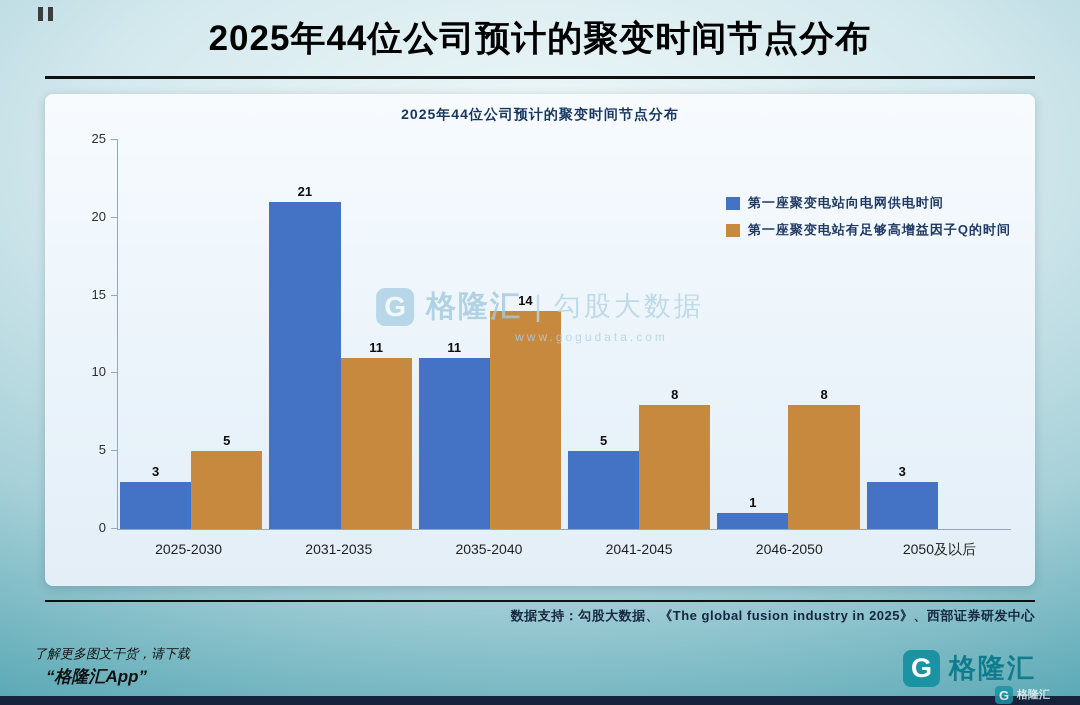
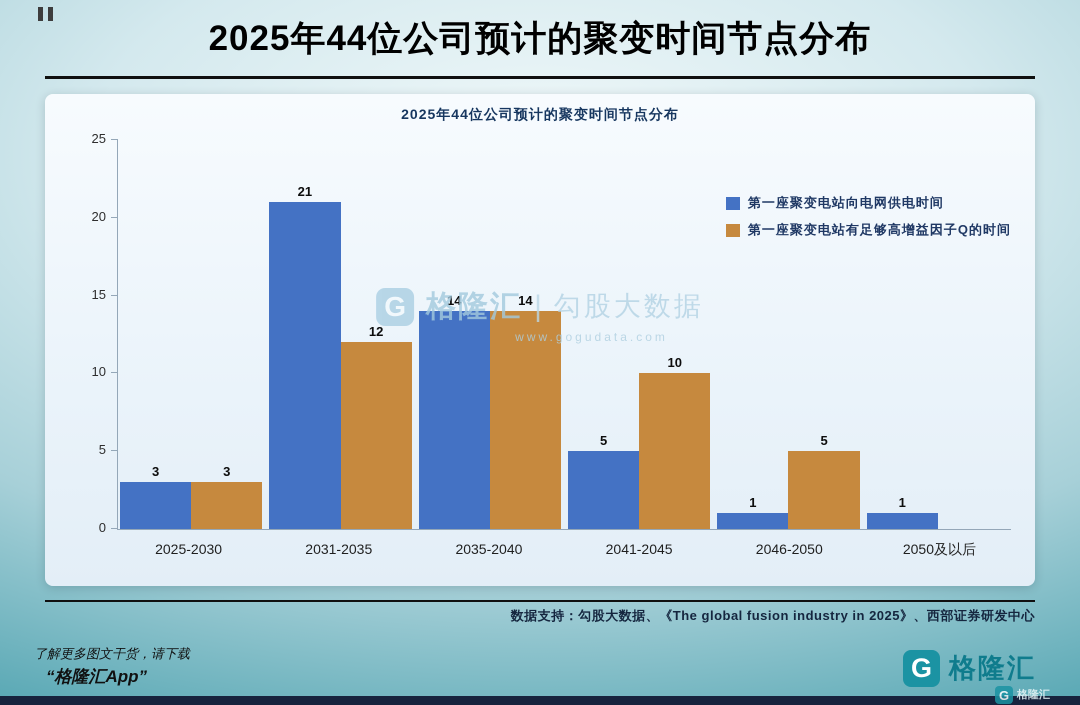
第一座聚变电站有足够高增益因子Q的时间/2025-2030: 5 -> 3
第一座聚变电站有足够高增益因子Q的时间/2031-2035: 11 -> 12
第一座聚变电站向电网供电时间/2035-2040: 11 -> 14
第一座聚变电站有足够高增益因子Q的时间/2041-2045: 8 -> 10
第一座聚变电站有足够高增益因子Q的时间/2046-2050: 8 -> 5
第一座聚变电站向电网供电时间/2050及以后: 3 -> 1
